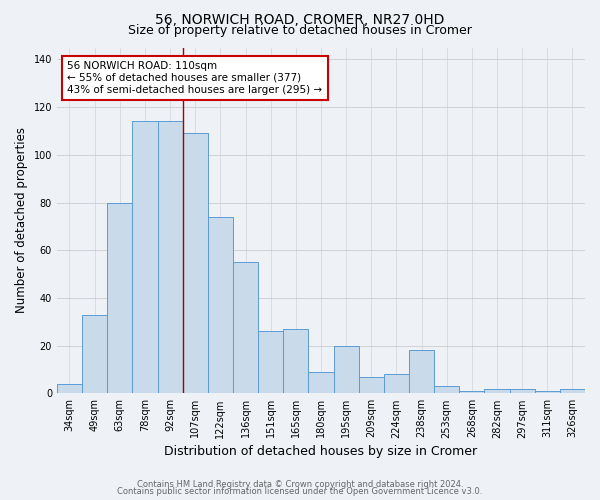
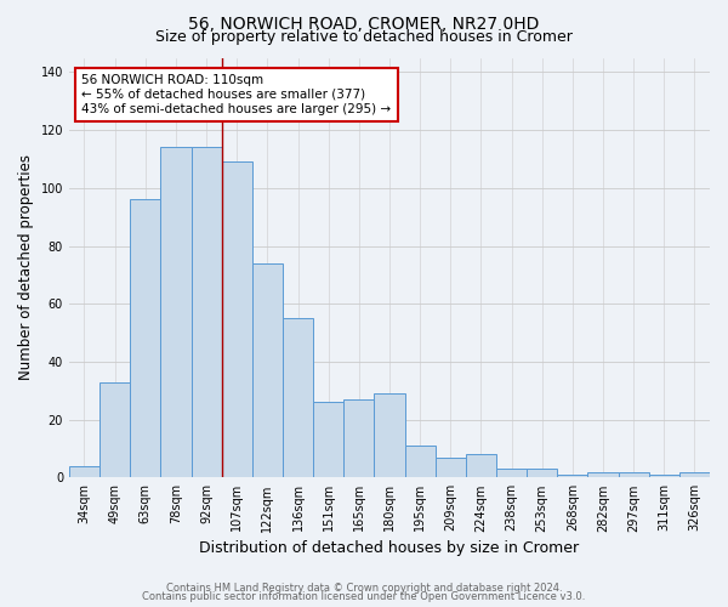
63sqm: 80 -> 96
180sqm: 9 -> 29
195sqm: 20 -> 11
238sqm: 18 -> 3
